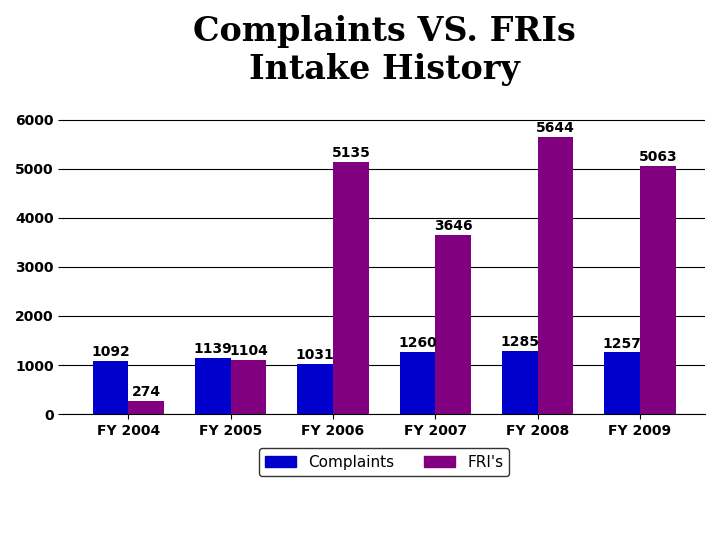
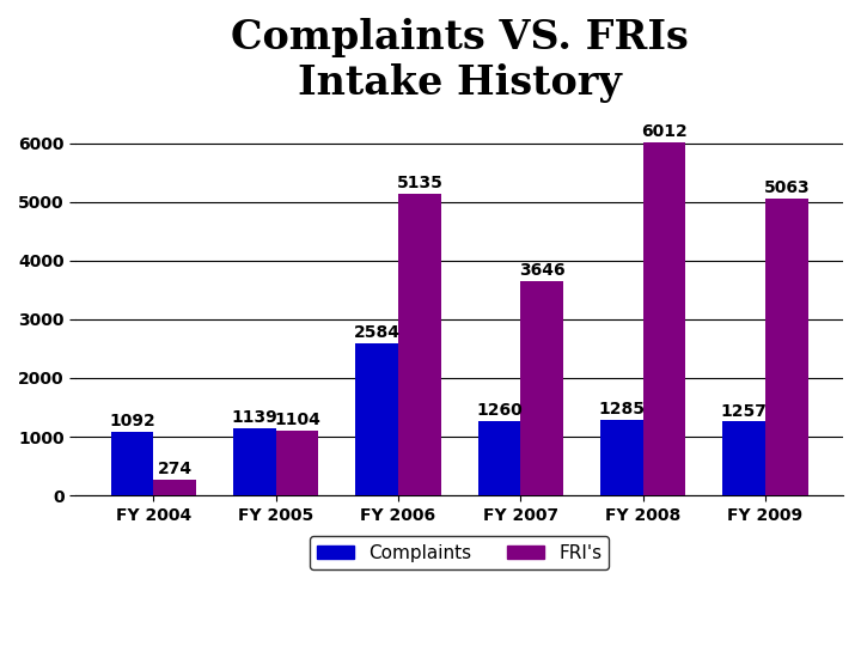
Complaints/FY 2006: 1031 -> 2584
FRI's/FY 2008: 5644 -> 6012
